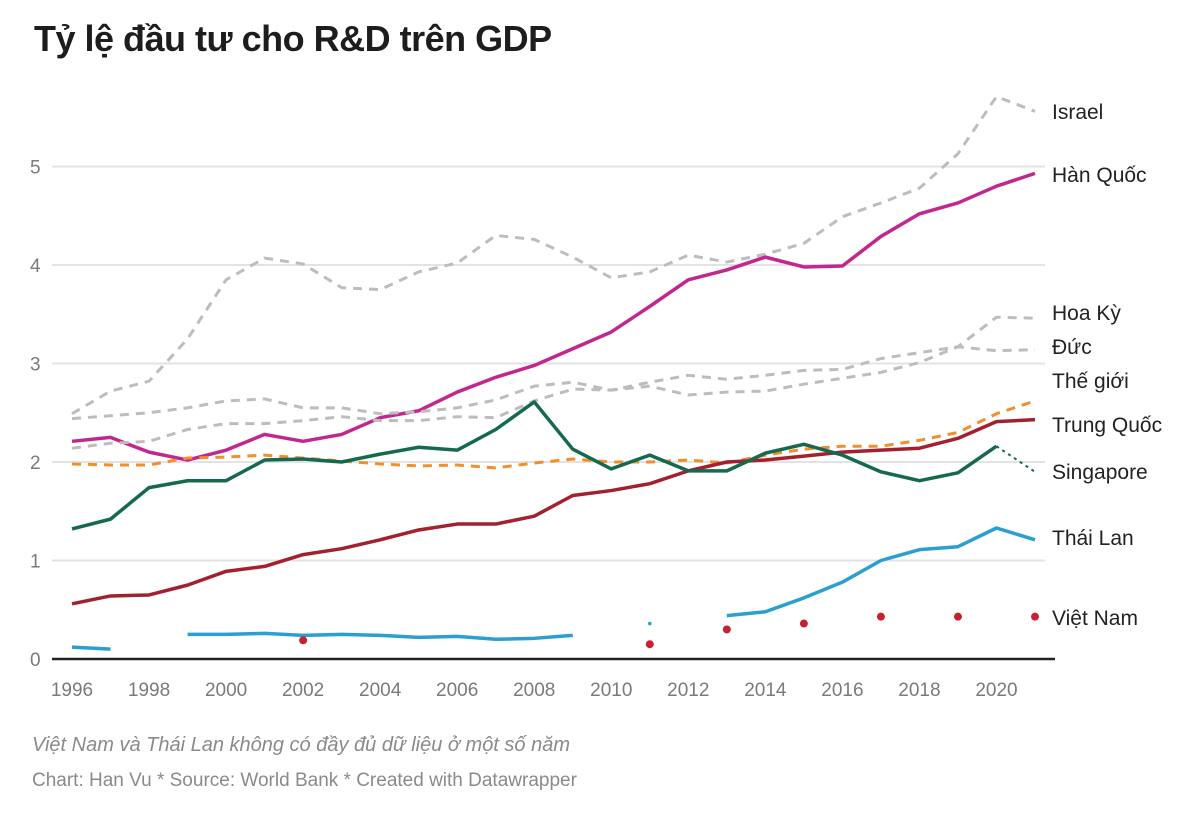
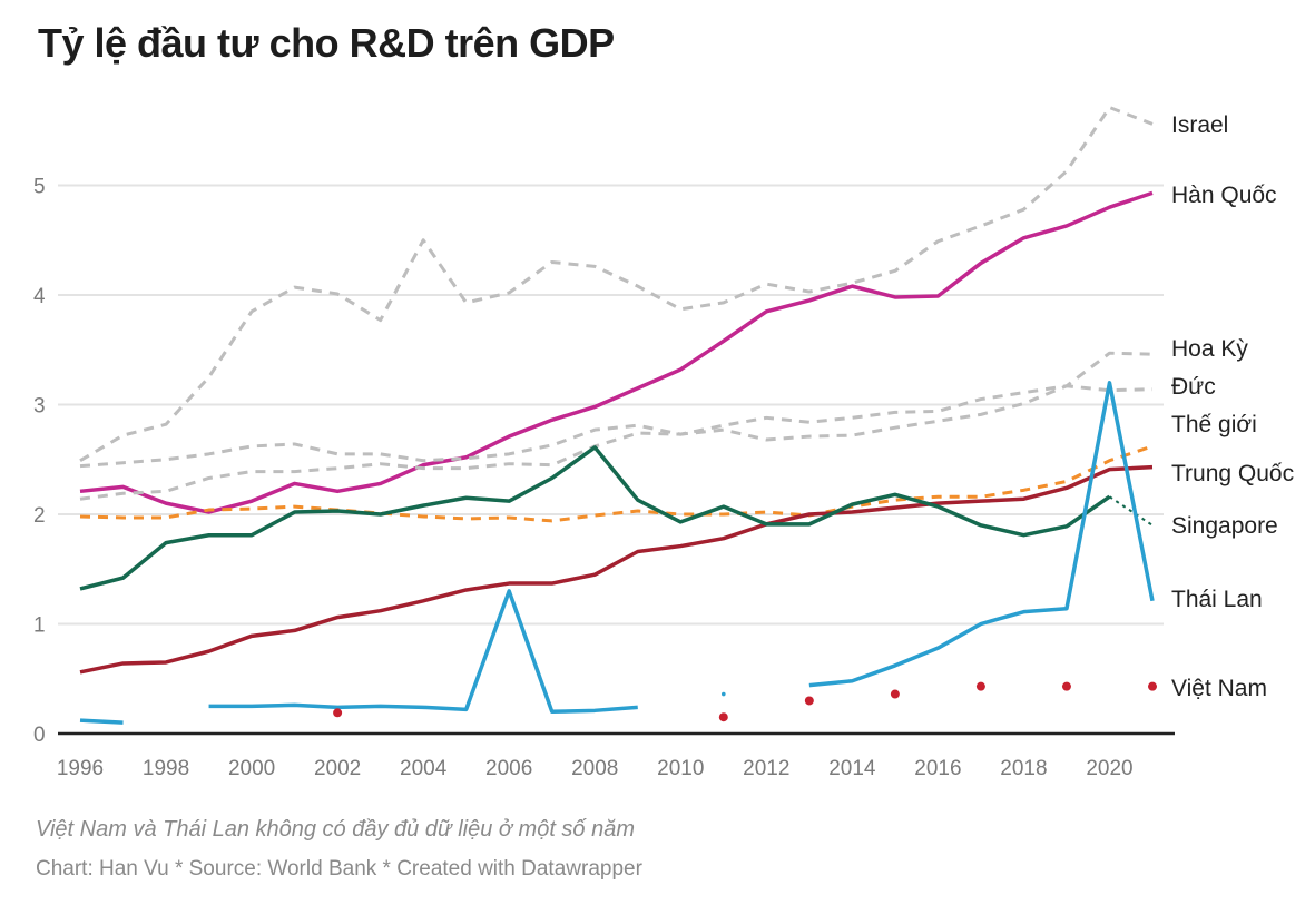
Israel/2004: 3.8 -> 4.5
Thái Lan/2006: 0.2 -> 1.3
Thái Lan/2020: 1.3 -> 3.2
